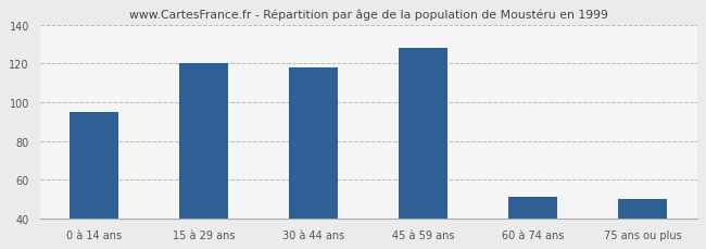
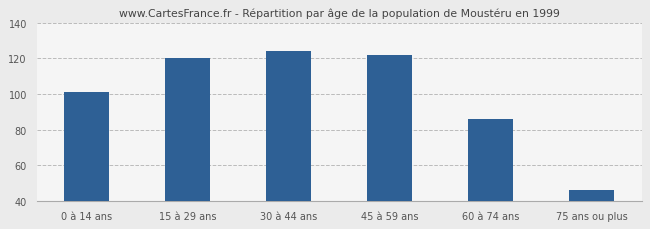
0 à 14 ans: 95 -> 101
30 à 44 ans: 118 -> 124
45 à 59 ans: 128 -> 122
60 à 74 ans: 51 -> 86
75 ans ou plus: 50 -> 46
